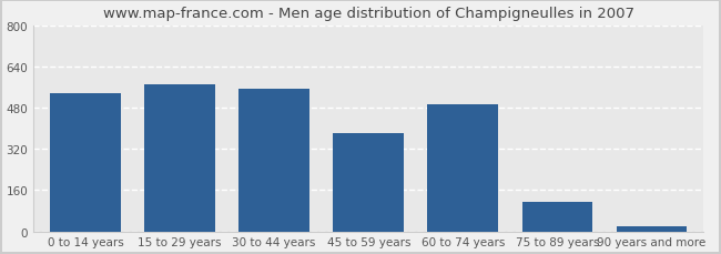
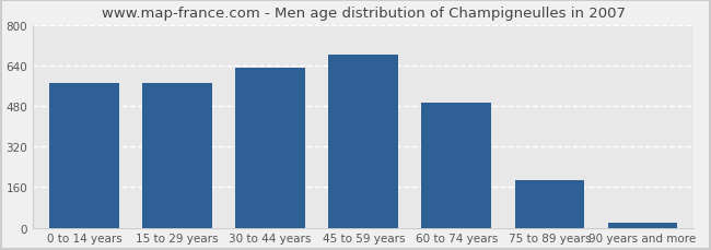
0 to 14 years: 535 -> 570
30 to 44 years: 555 -> 632
45 to 59 years: 380 -> 685
75 to 89 years: 115 -> 188
